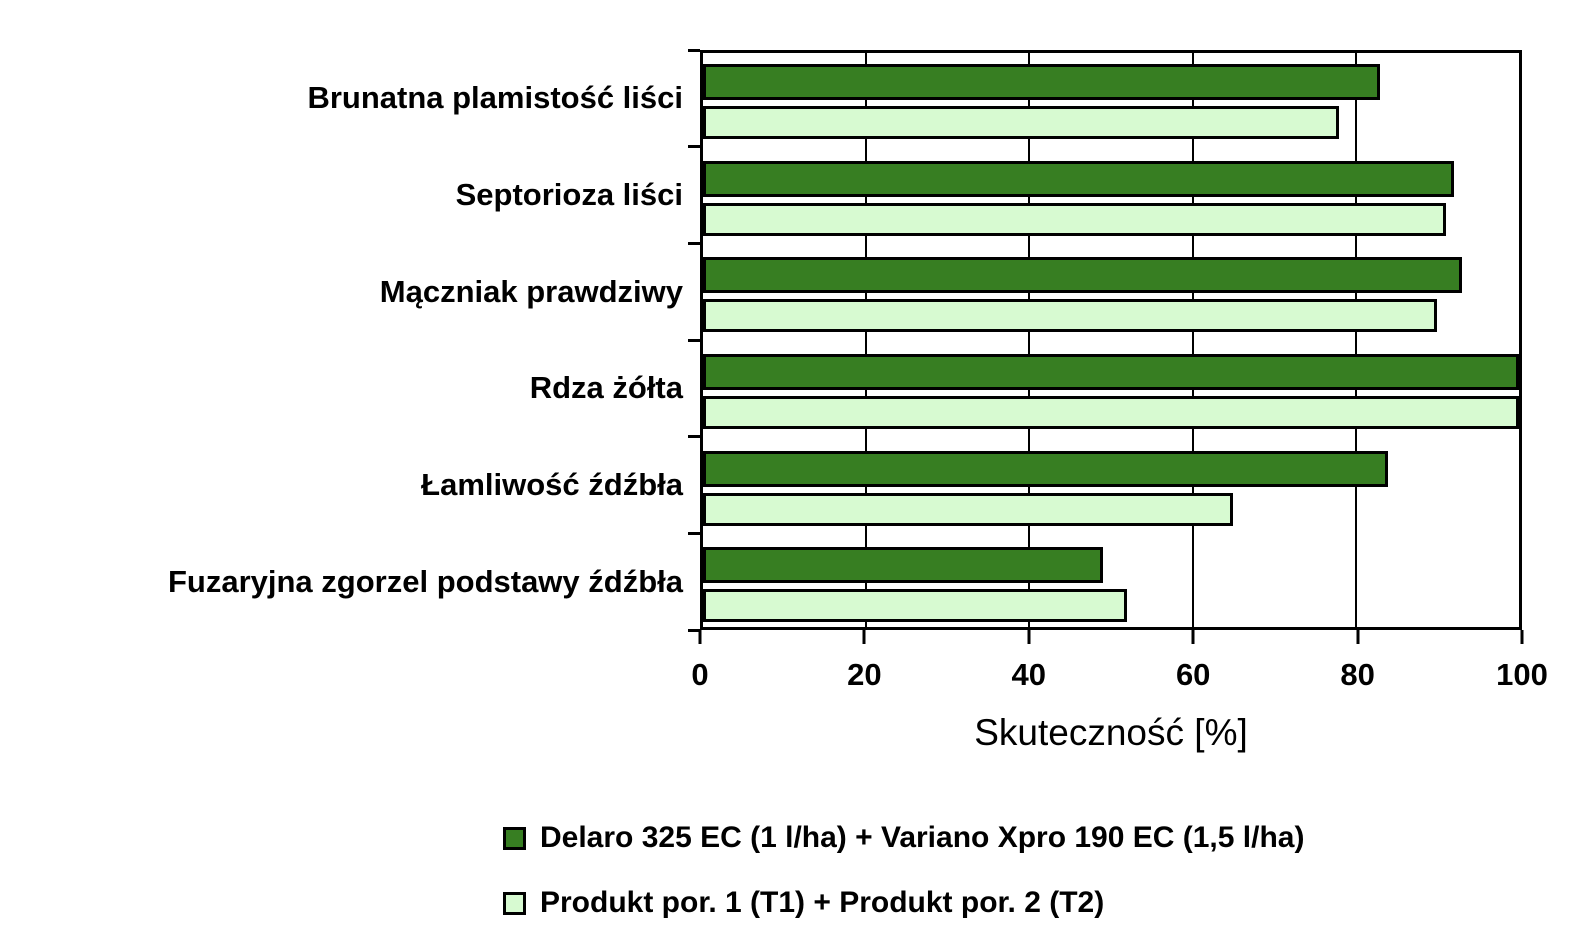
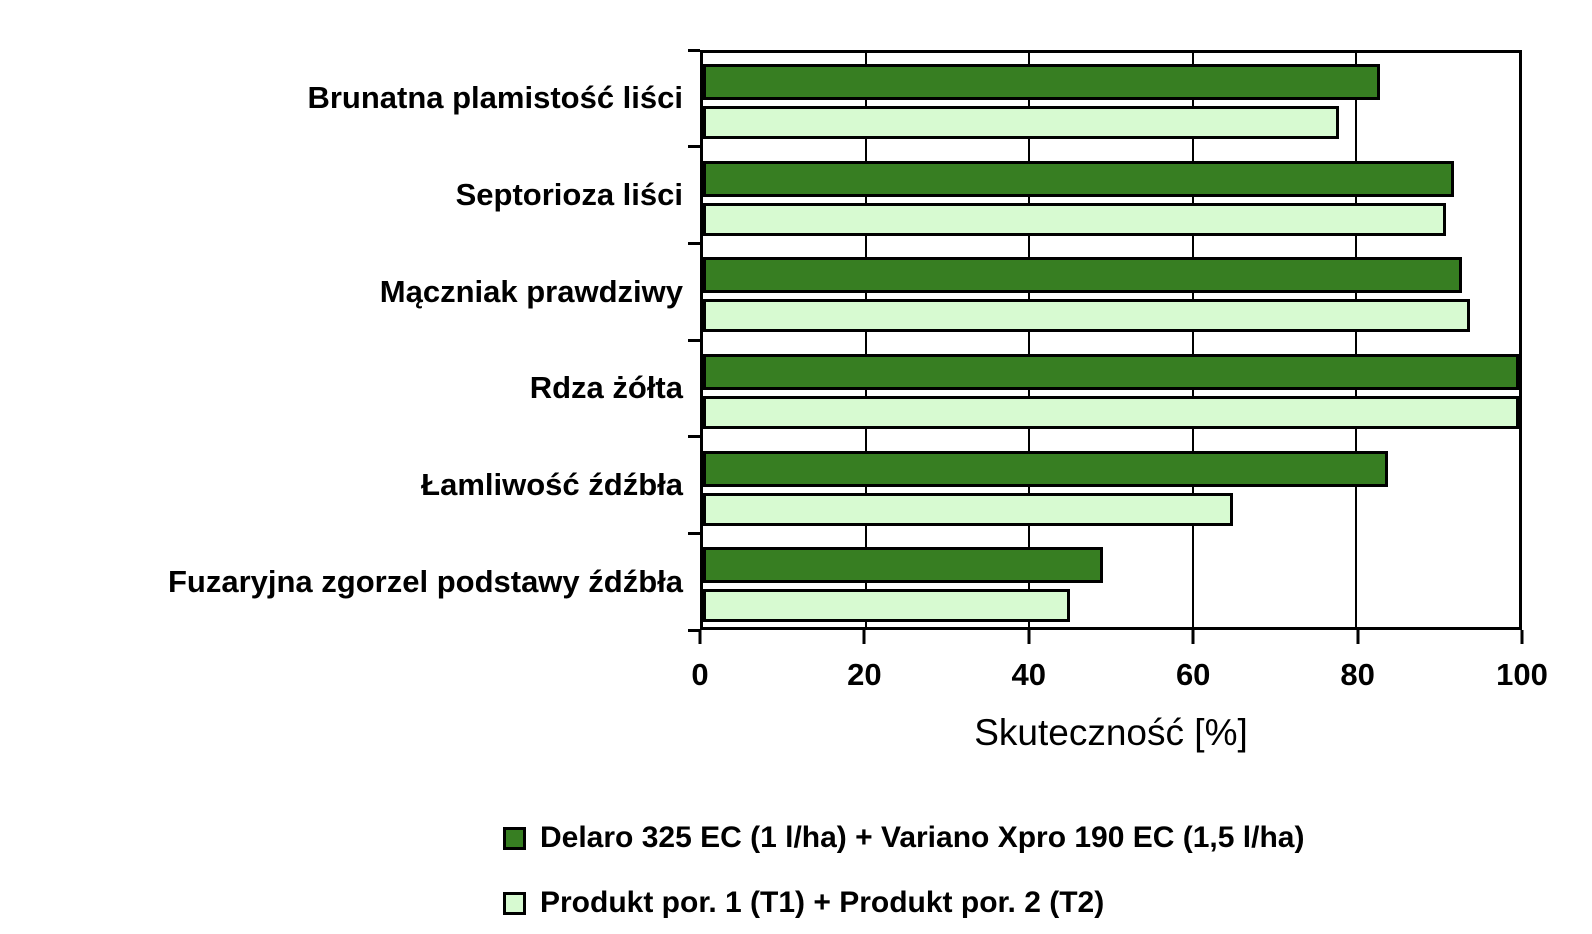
Produkt por. 1 (T1) + Produkt por. 2 (T2)/Mączniak prawdziwy: 90 -> 94
Produkt por. 1 (T1) + Produkt por. 2 (T2)/Fuzaryjna zgorzel podstawy źdźbła: 52 -> 45
